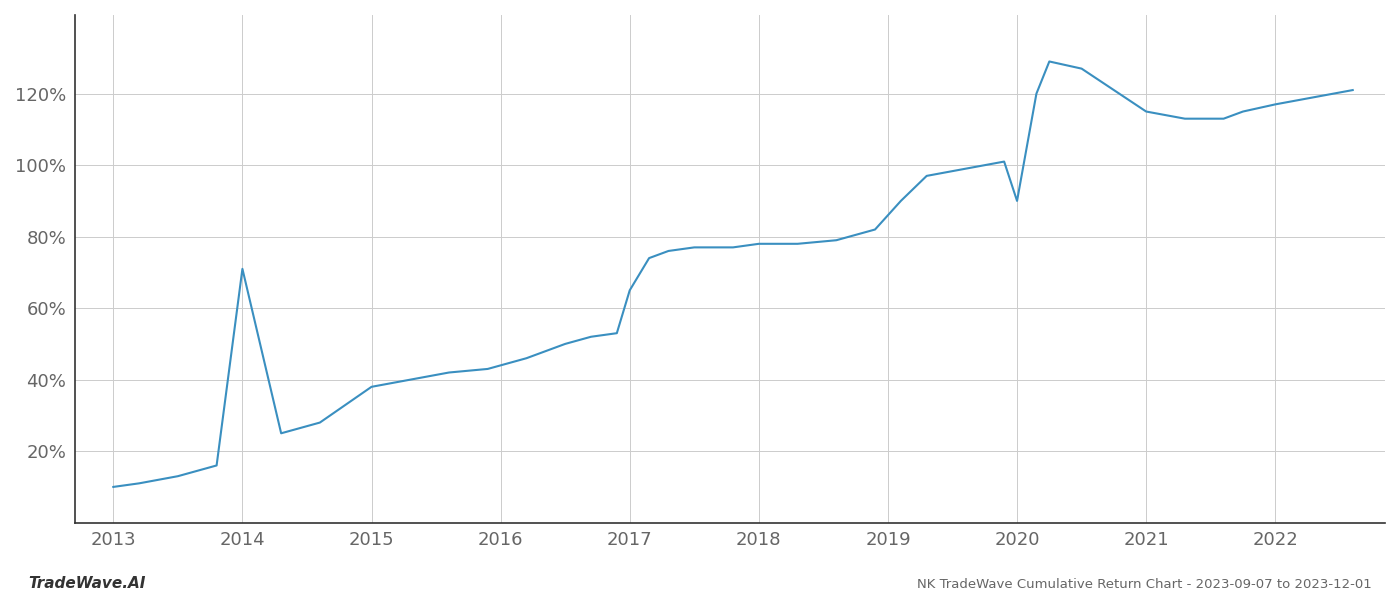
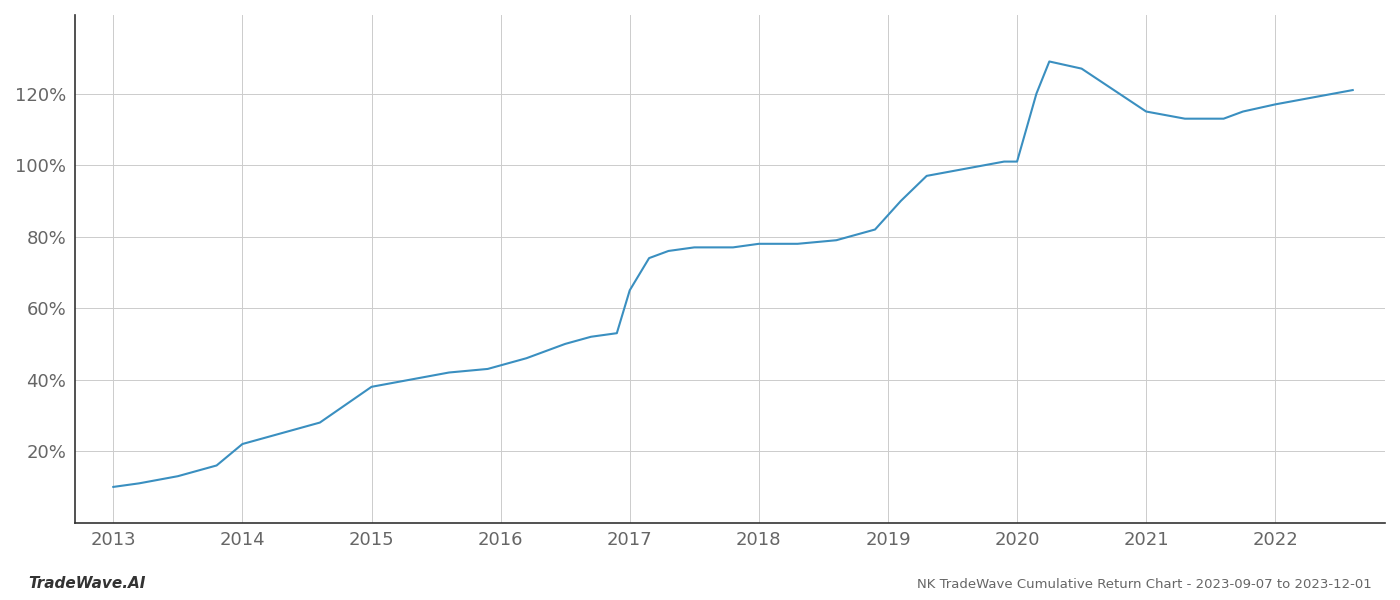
2014: 71% -> 22%
2020: 90% -> 101%
